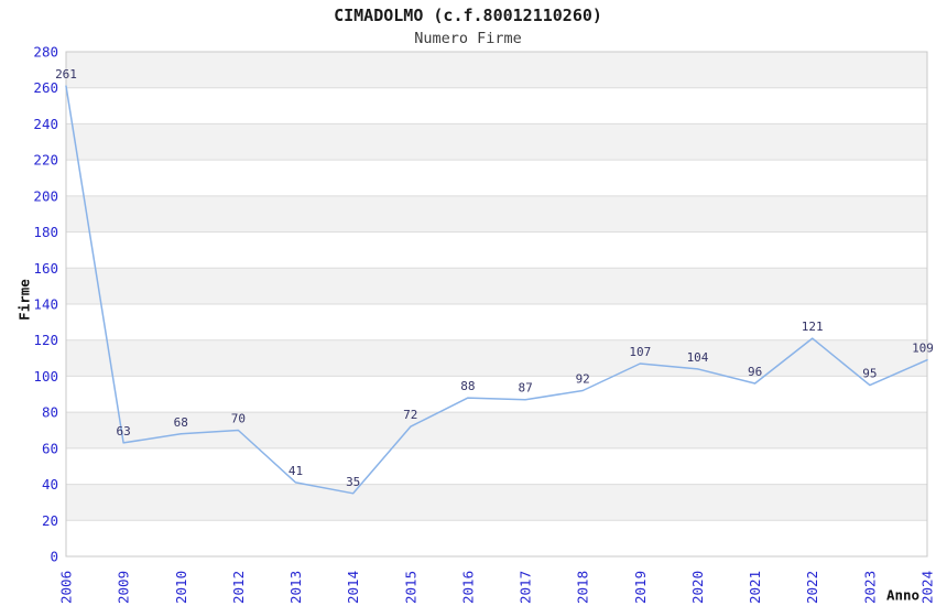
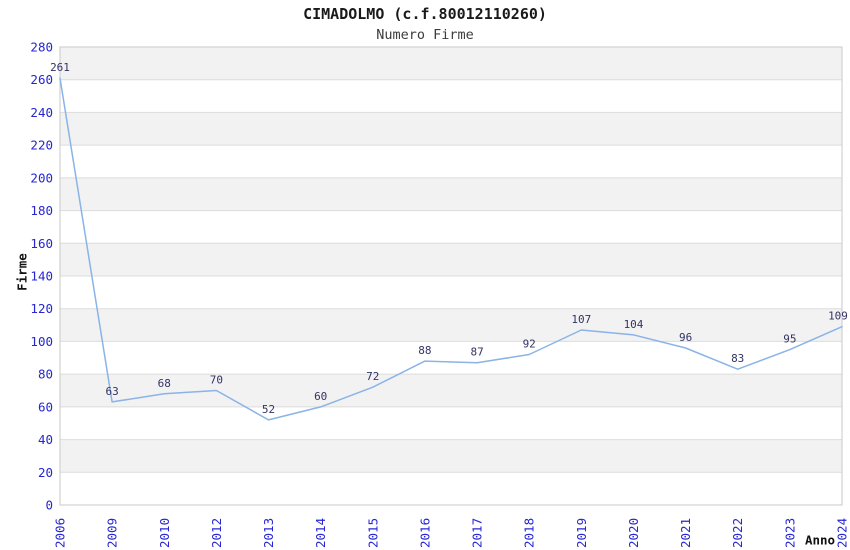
2013: 41 -> 52
2014: 35 -> 60
2022: 121 -> 83
